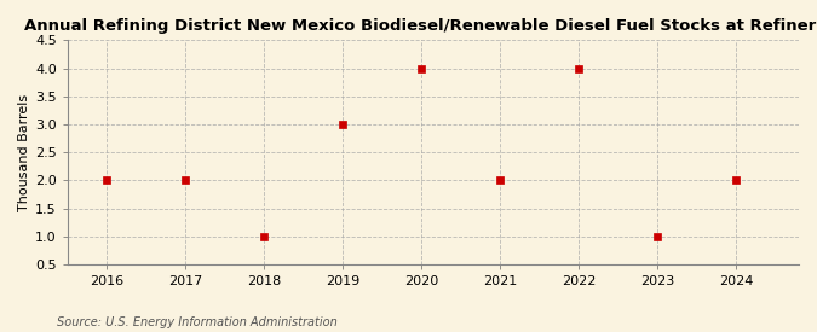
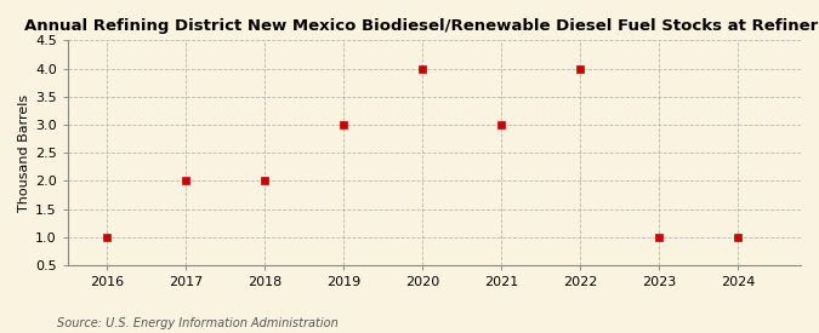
2016: 2 -> 1
2018: 1 -> 2
2021: 2 -> 3
2024: 2 -> 1
